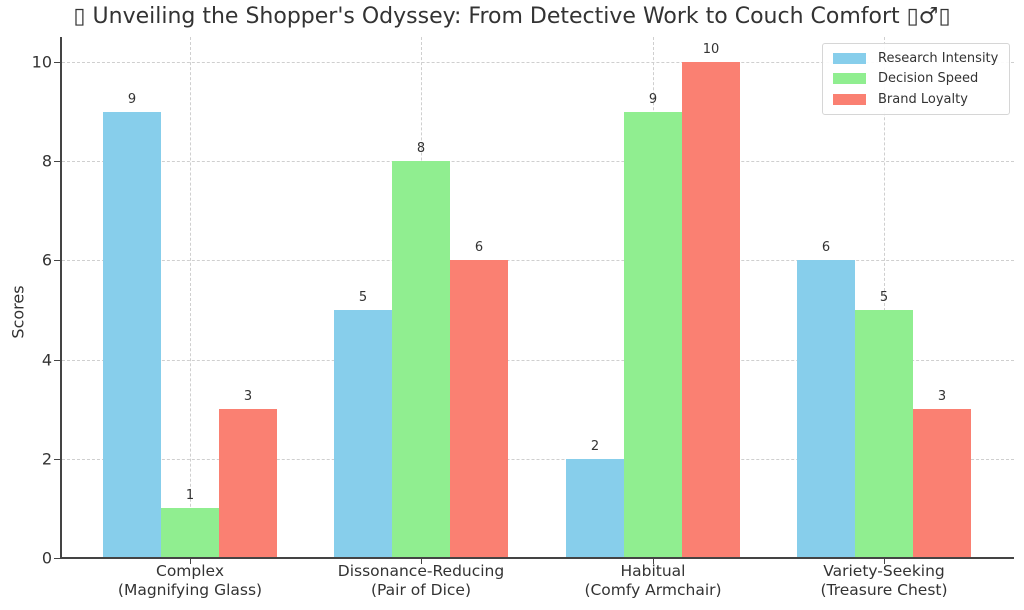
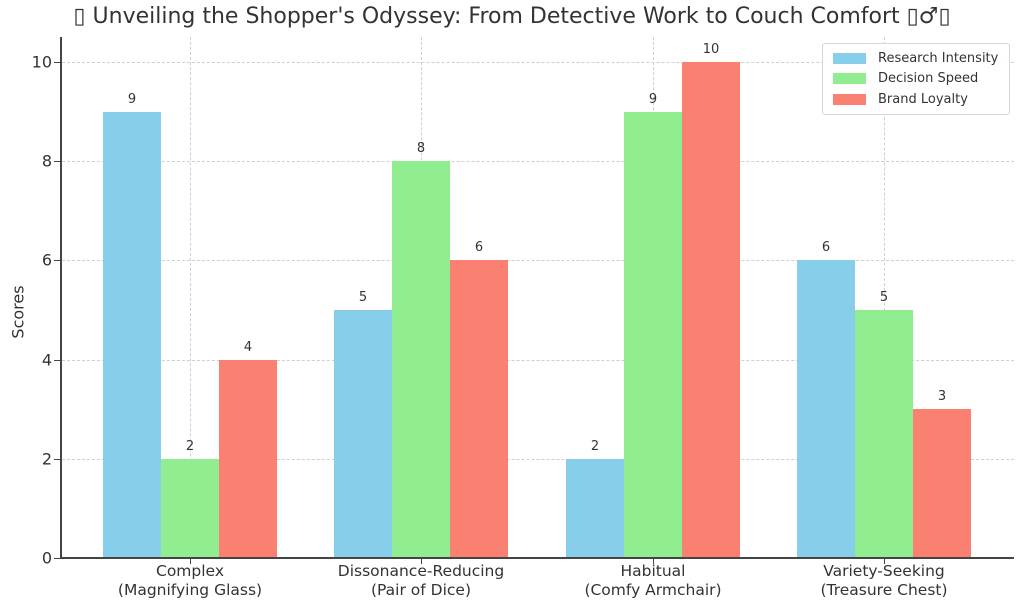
Decision Speed/Complex (Magnifying Glass): 1 -> 2
Brand Loyalty/Complex (Magnifying Glass): 3 -> 4
